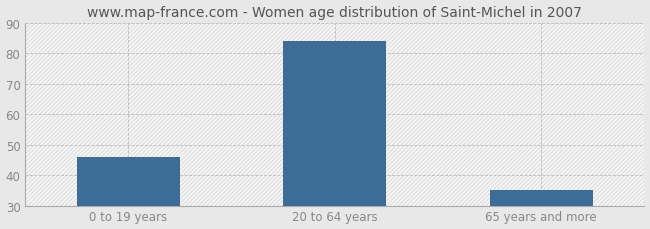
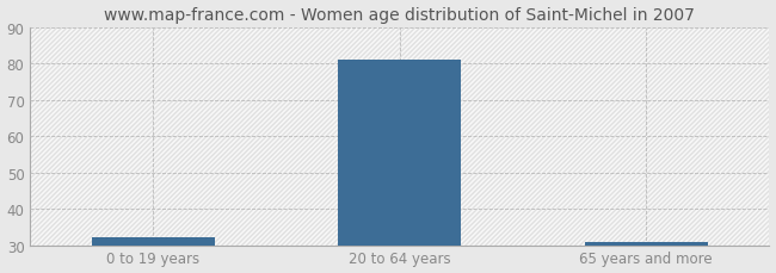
0 to 19 years: 46 -> 32
20 to 64 years: 84 -> 81
65 years and more: 35 -> 31
